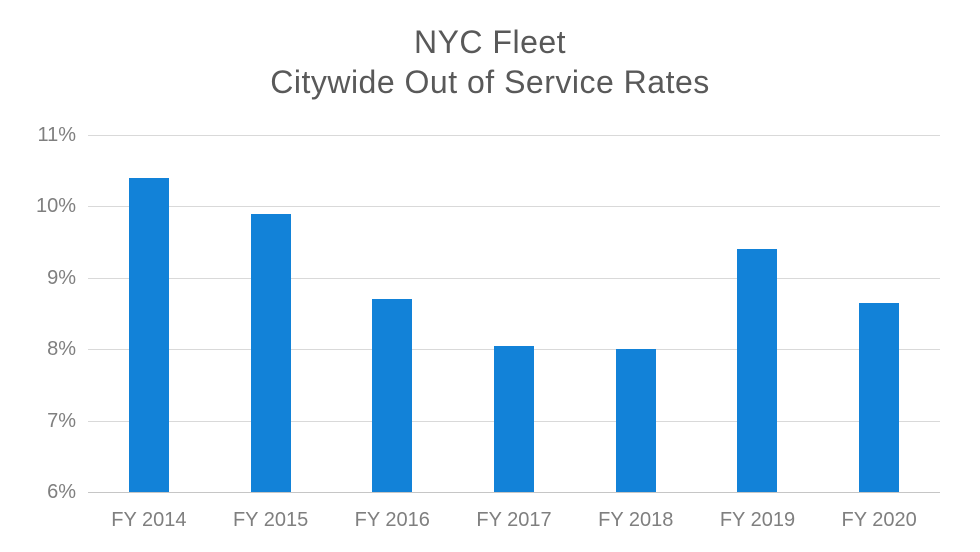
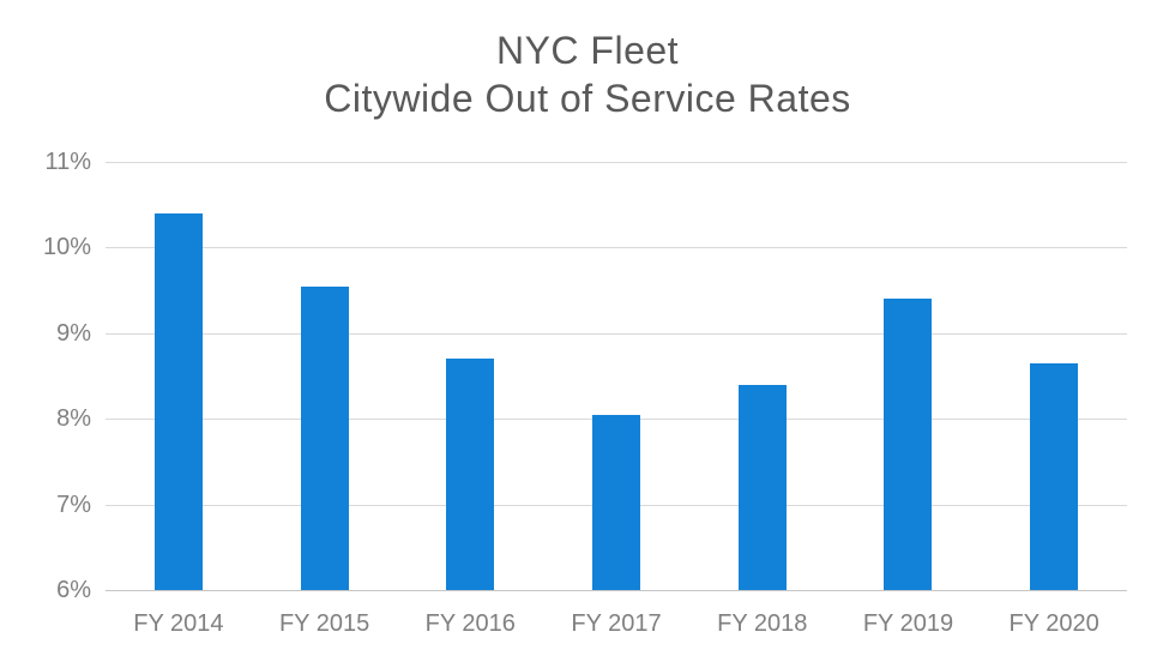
FY 2015: 9.9% -> 9.6%
FY 2018: 8.0% -> 8.4%
